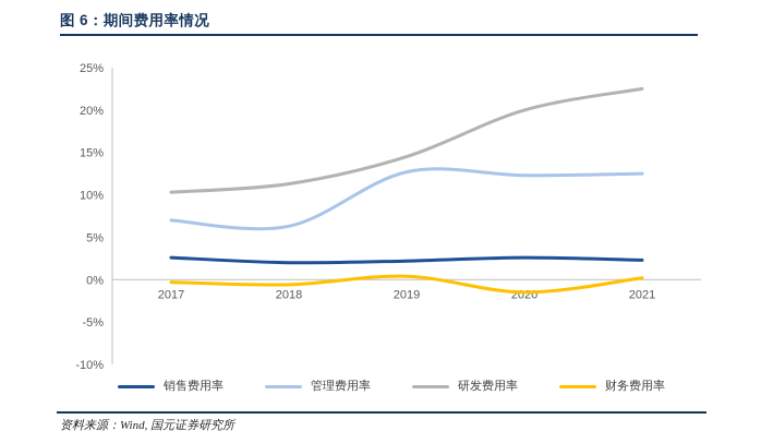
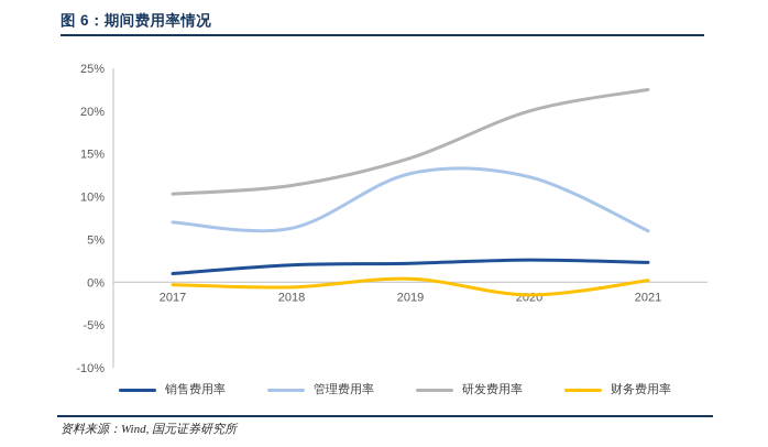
销售费用率/2017: 3% -> 1%
管理费用率/2021: 12% -> 6%
